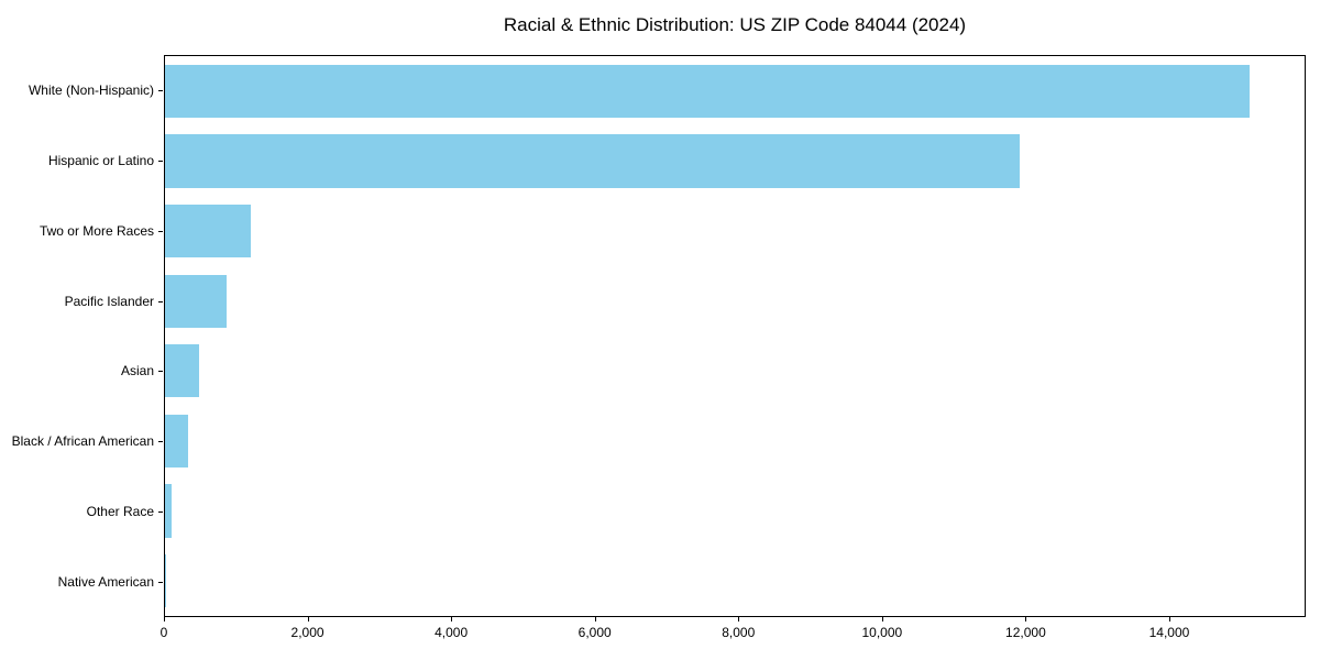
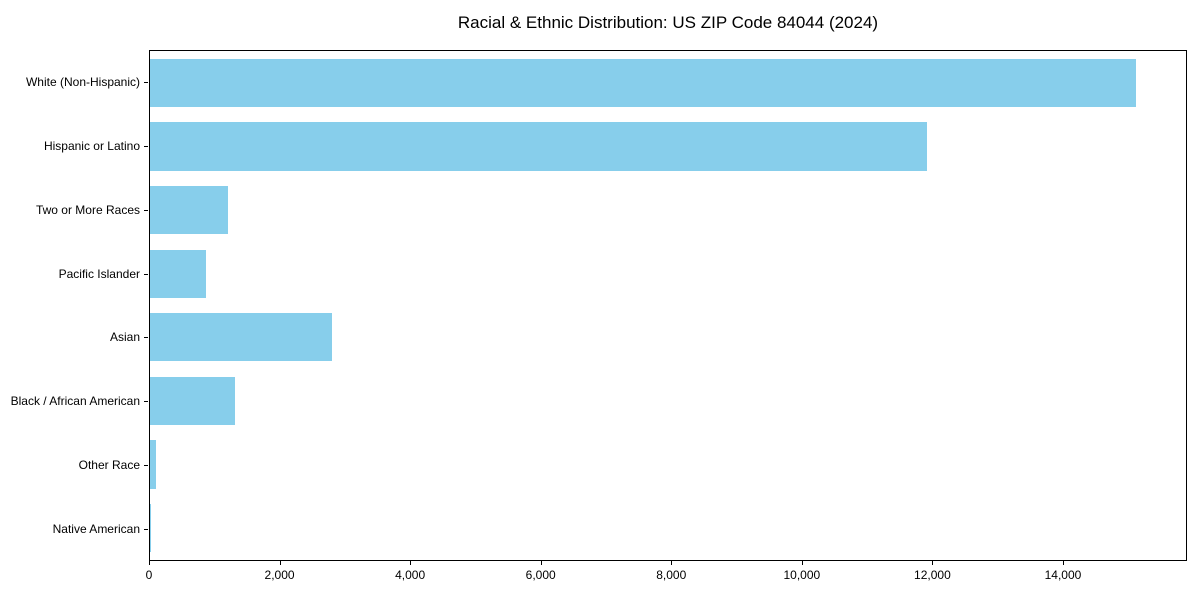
Asian: 500 -> 2800
Black / African American: 300 -> 1300
